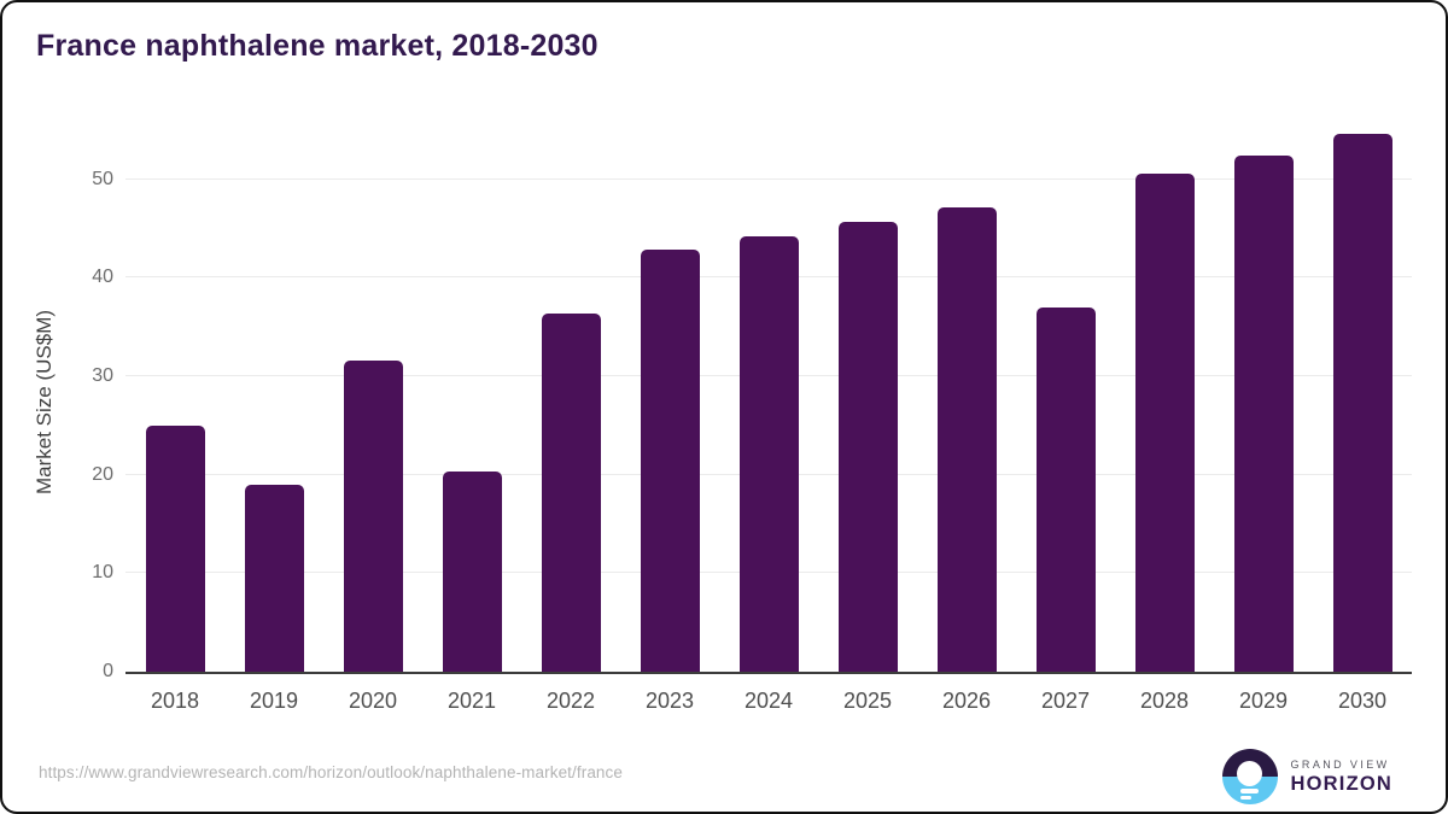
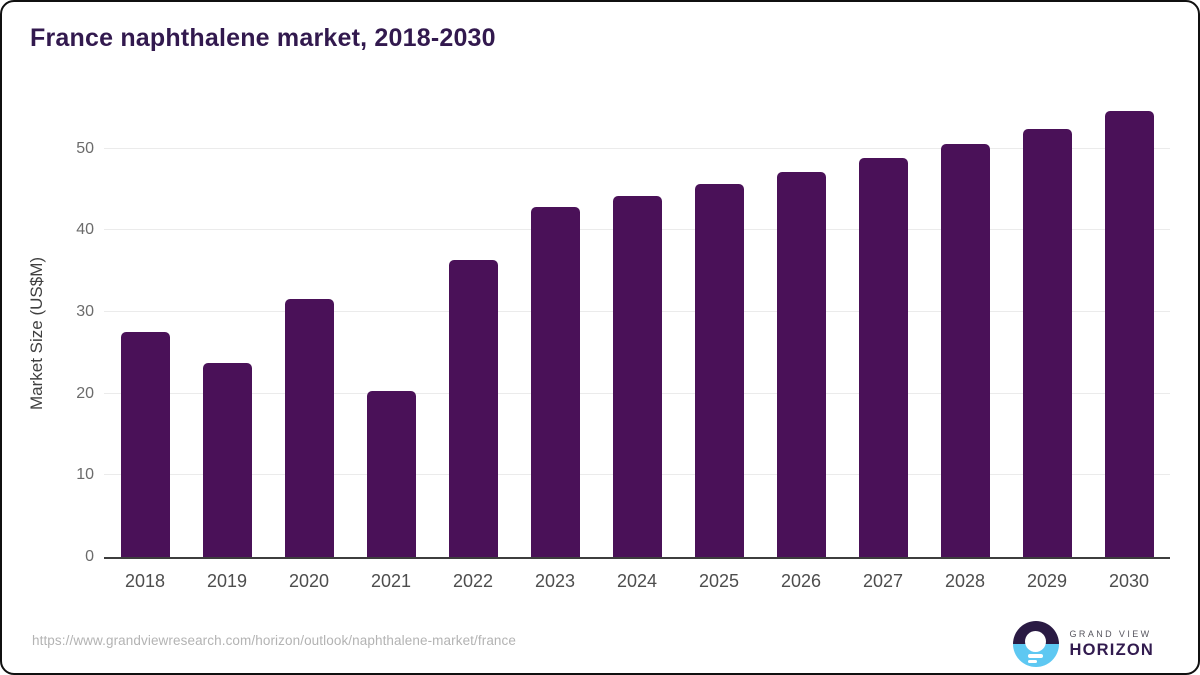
2018: 25 -> 28
2019: 19 -> 24
2027: 37 -> 49
